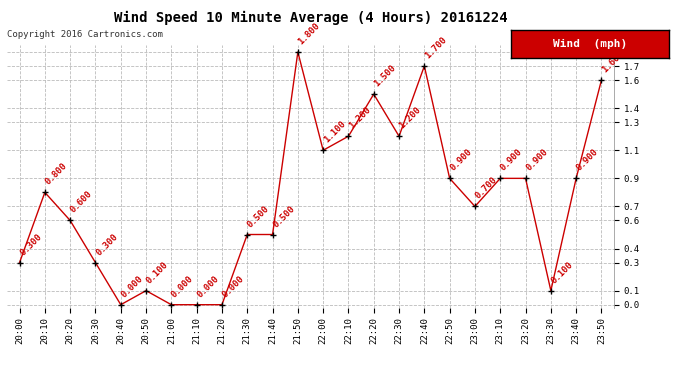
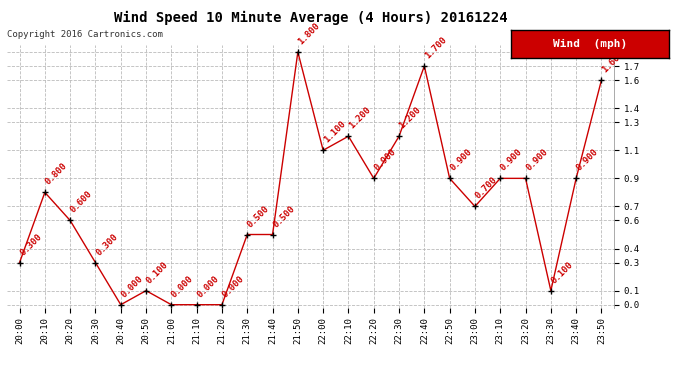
22:20: 1.500 -> 0.900
